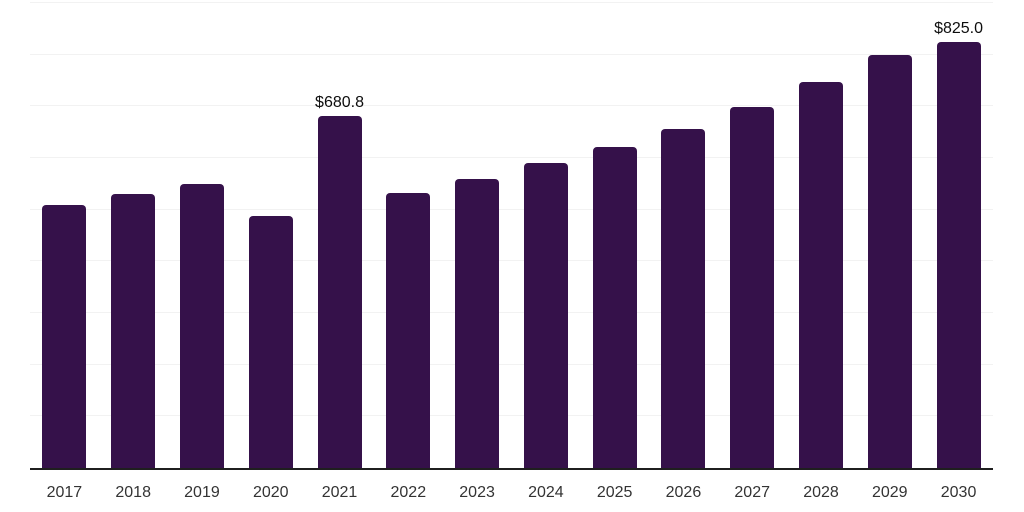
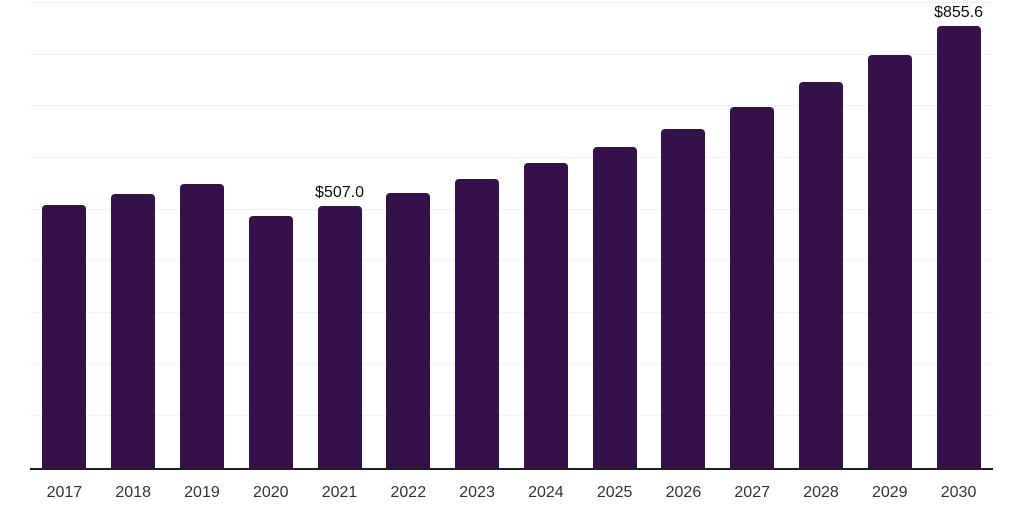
2021: $680.8 -> $507.0
2030: $825.0 -> $855.6
